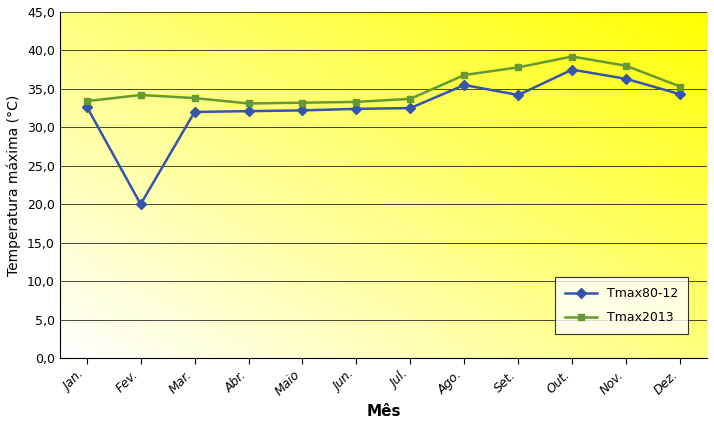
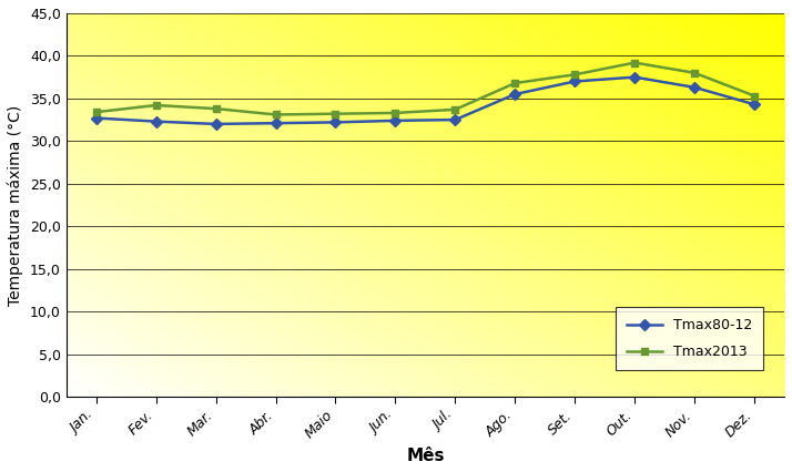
Tmax80-12/Fev.: 20,0 -> 32,3
Tmax80-12/Set.: 34,2 -> 37,0
